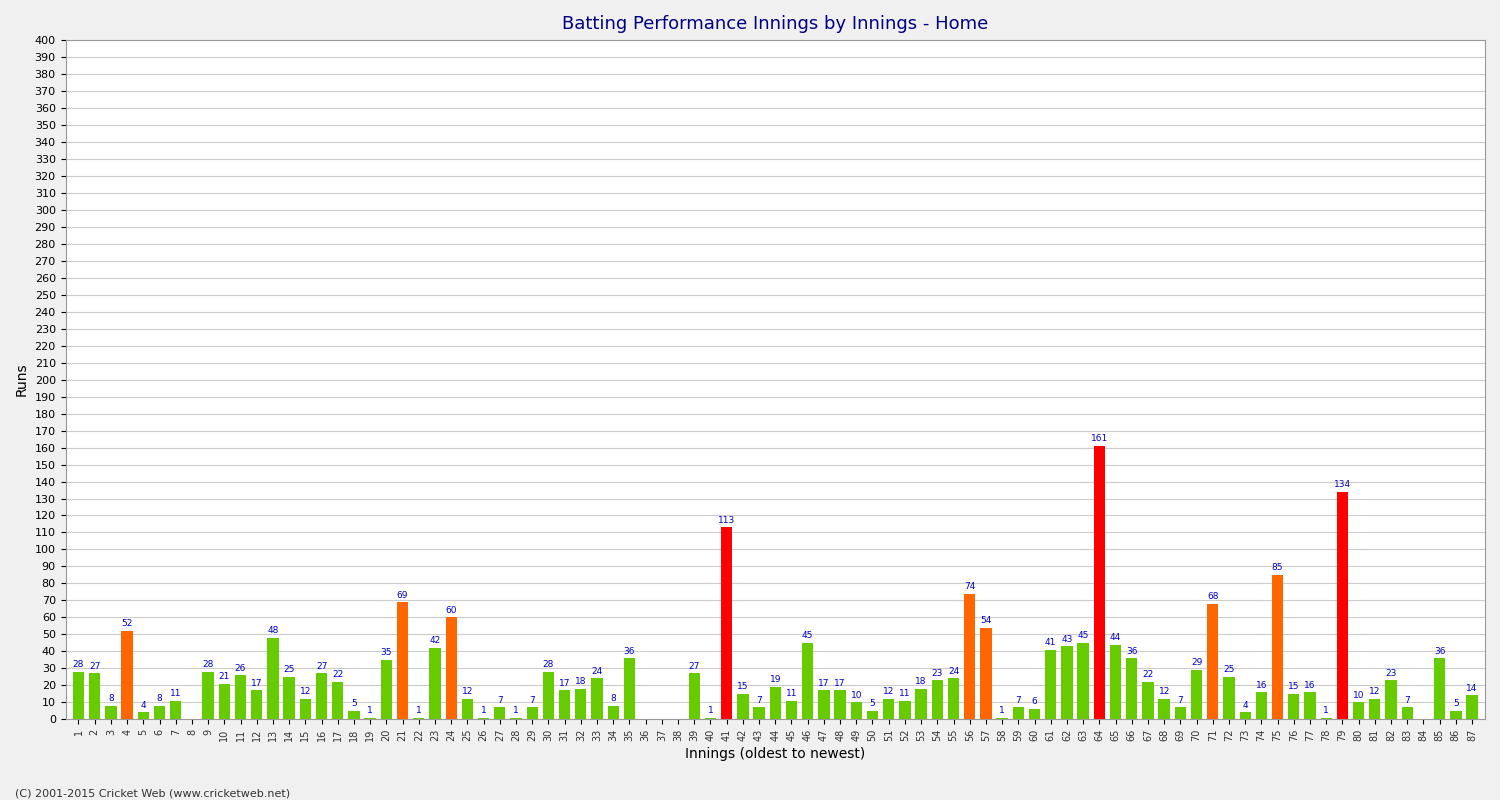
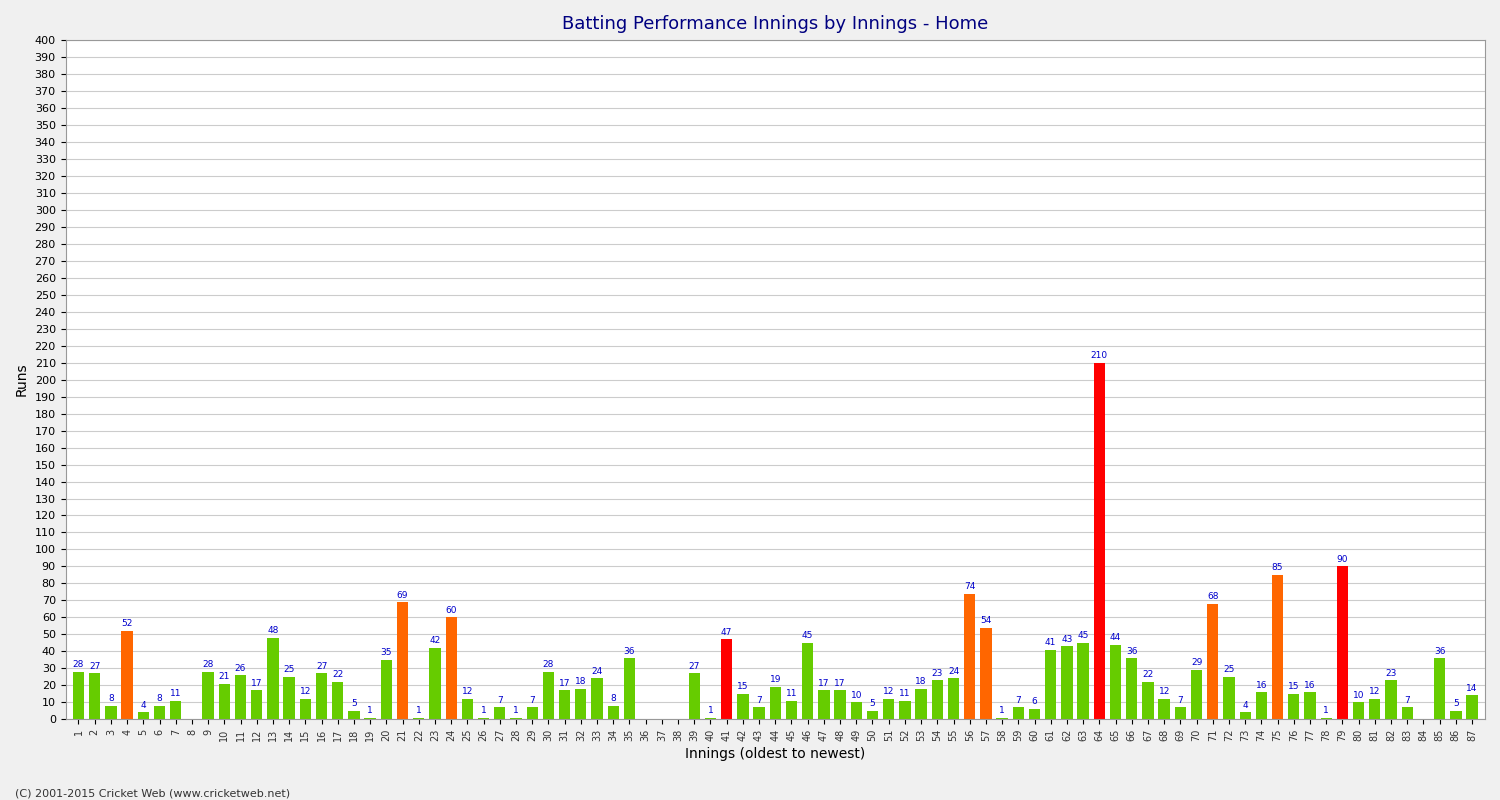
41: 113 -> 47
64: 161 -> 210
79: 134 -> 90
